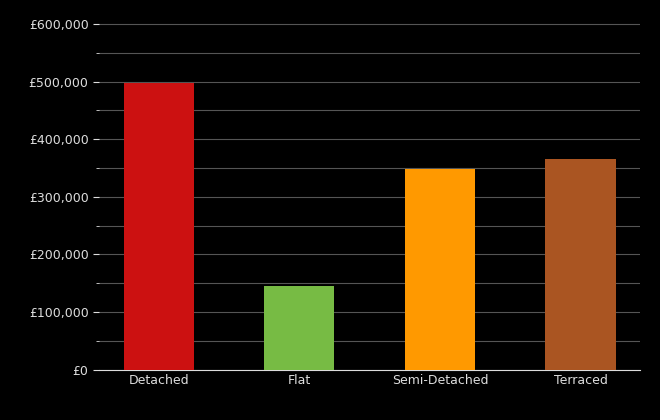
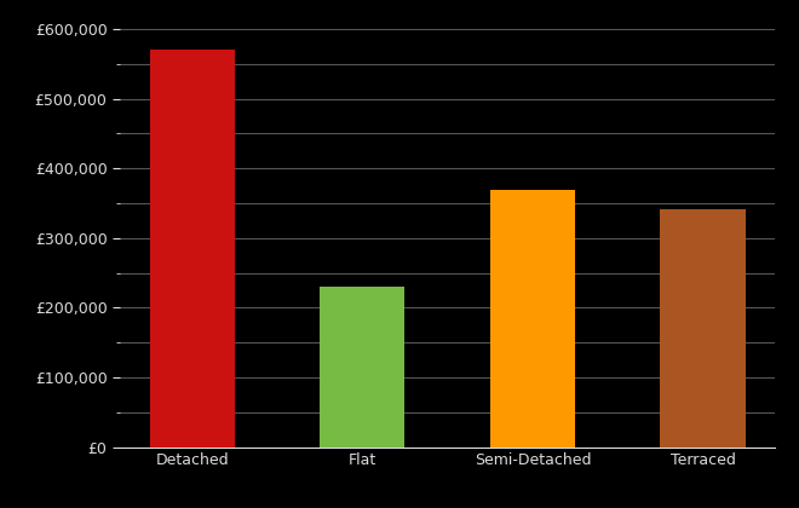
Detached: £498,000 -> £570,000
Flat: £146,000 -> £230,000
Semi-Detached: £348,000 -> £370,000
Terraced: £366,000 -> £342,000
